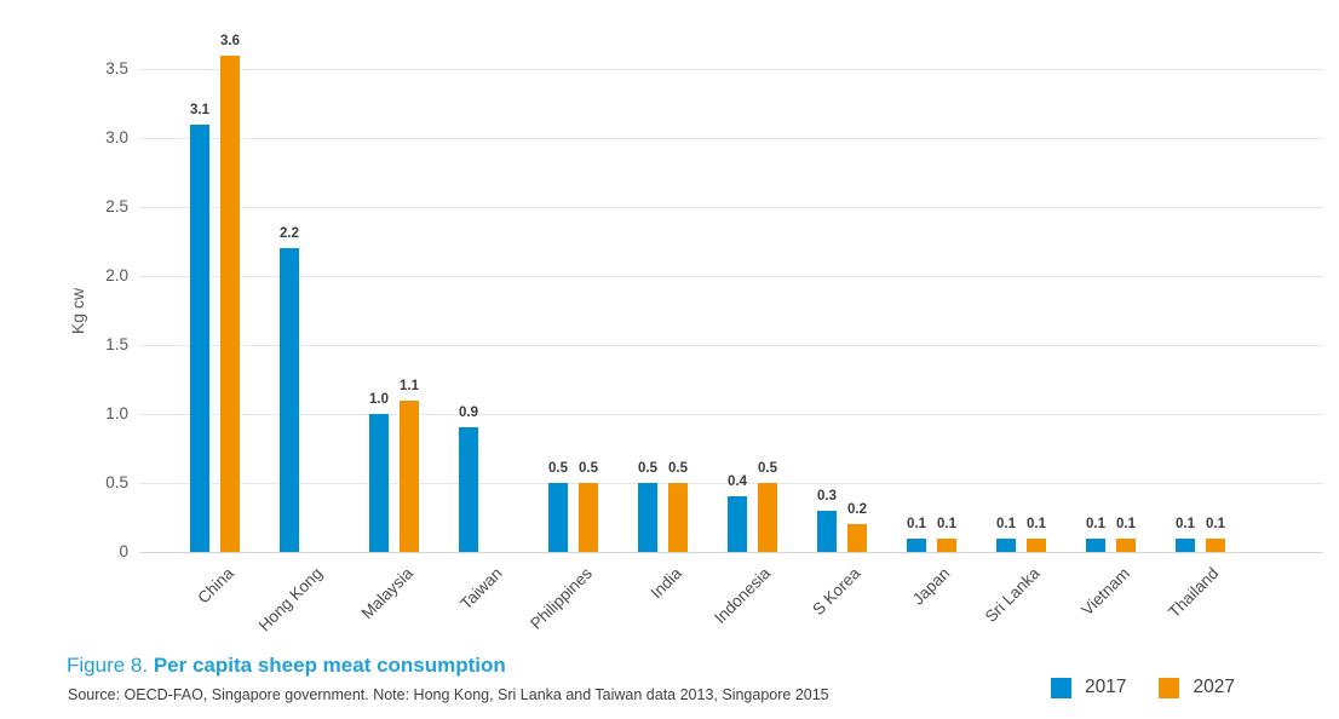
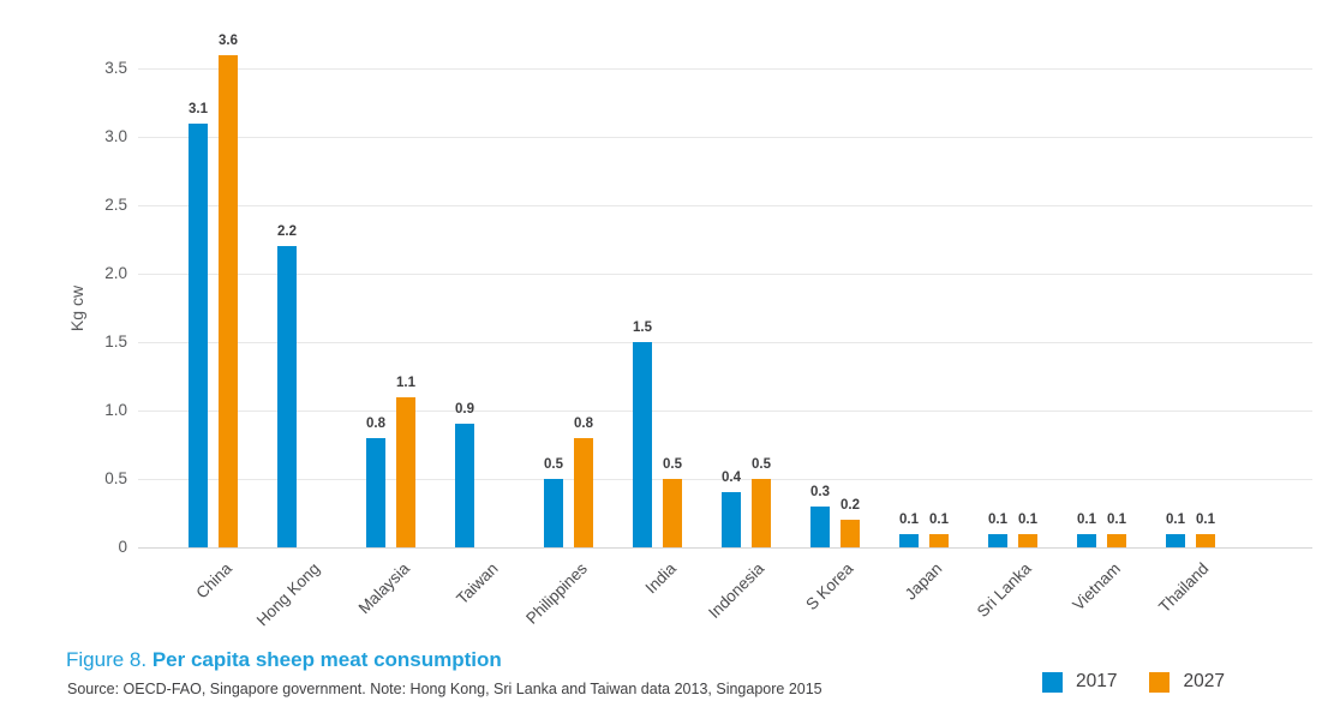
2017/Malaysia: 1.0 -> 0.8
2027/Philippines: 0.5 -> 0.8
2017/India: 0.5 -> 1.5
